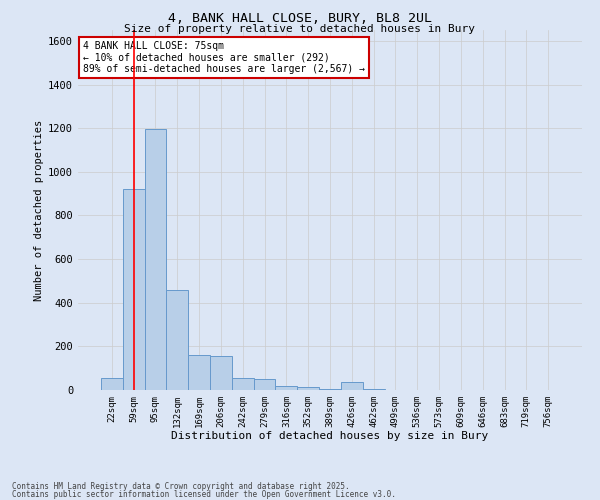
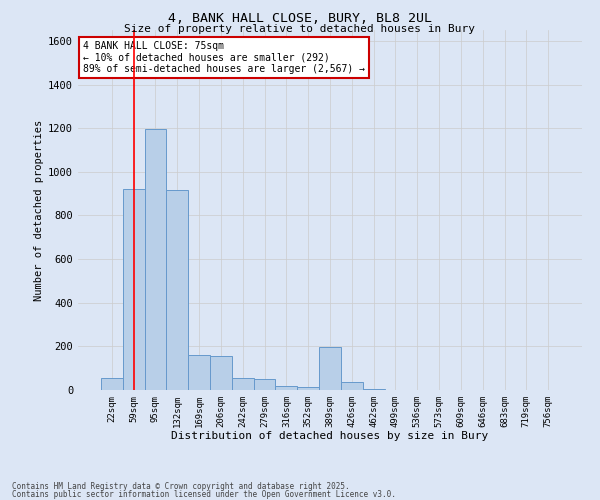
132sqm: 460 -> 915
389sqm: 5 -> 195
